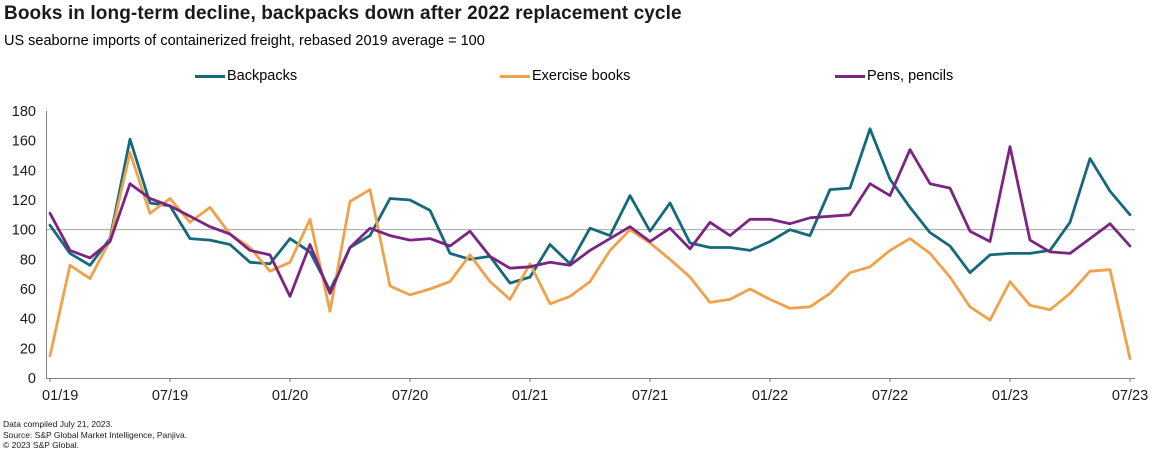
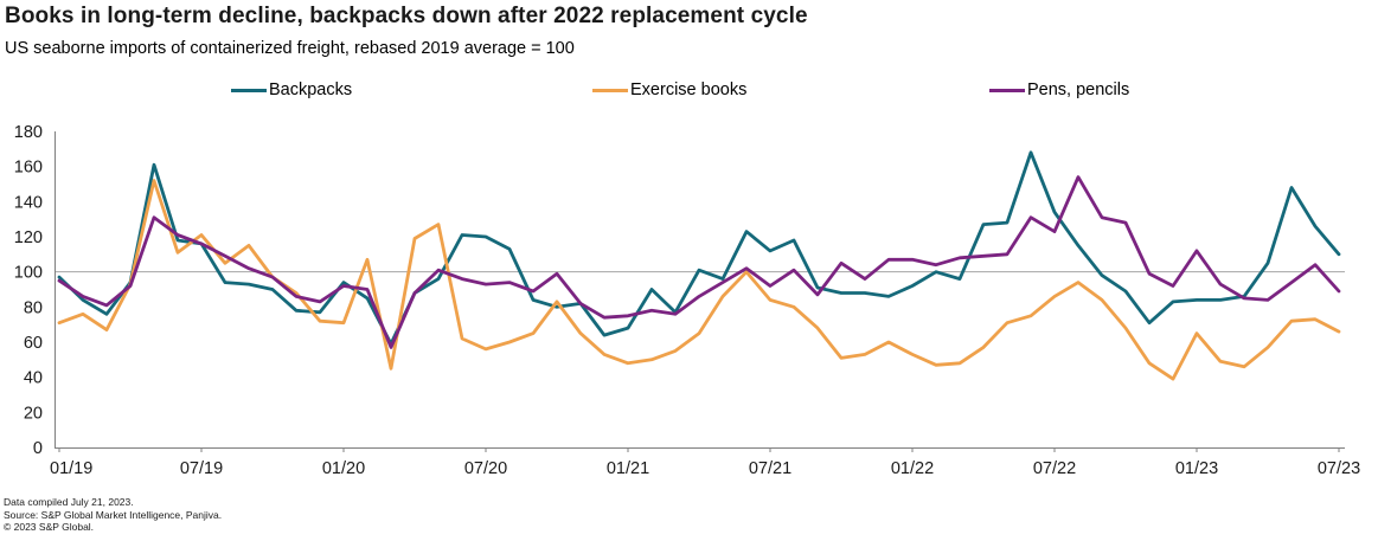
Backpacks/01/19: 103 -> 97
Exercise books/01/19: 15 -> 71
Pens, pencils/01/19: 111 -> 95
Exercise books/01/20: 78 -> 71
Pens, pencils/01/20: 55 -> 92
Exercise books/01/21: 77 -> 48
Backpacks/07/21: 99 -> 112
Exercise books/07/21: 91 -> 84
Pens, pencils/01/23: 156 -> 112
Exercise books/07/23: 13 -> 66
